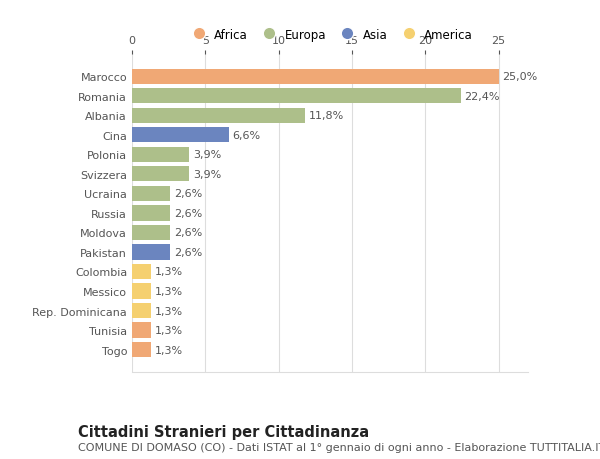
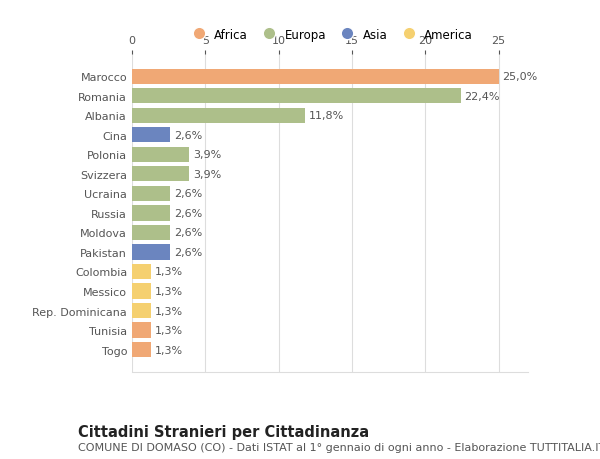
Cina: 6,6% -> 2,6%
